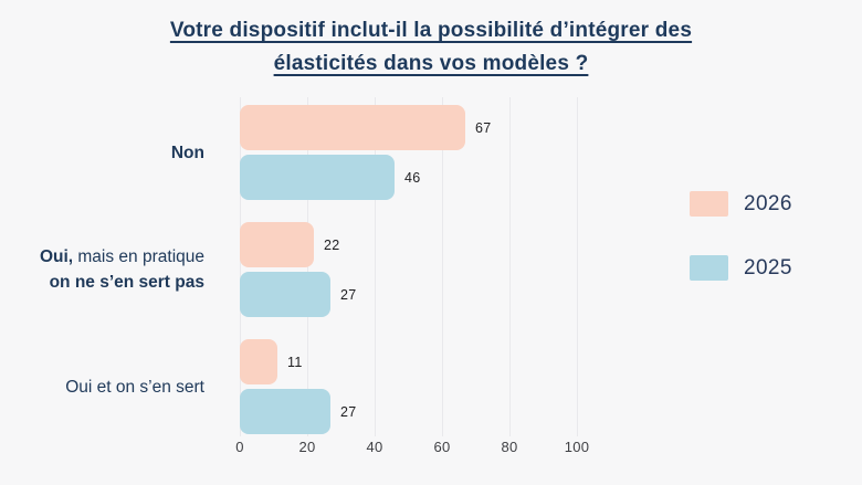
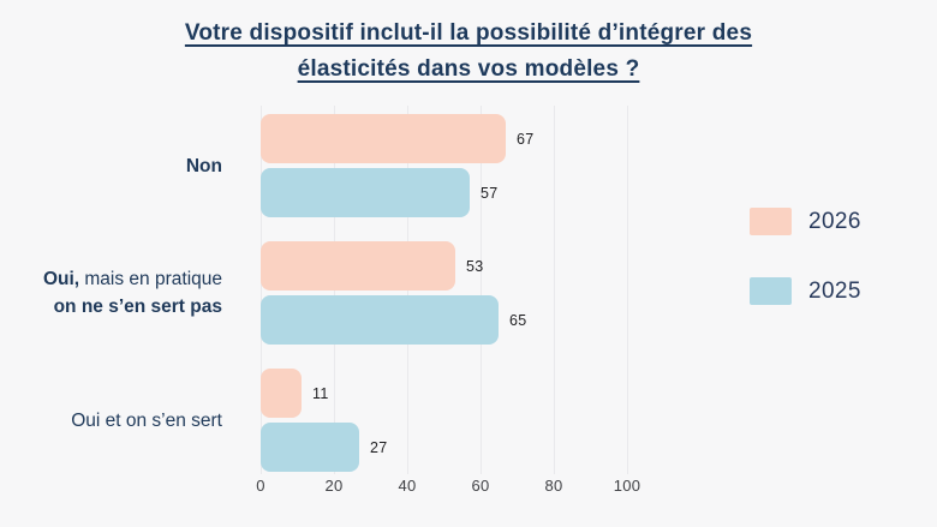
2025/Non: 46 -> 57
2026/Oui, mais en pratique on ne s’en sert pas: 22 -> 53
2025/Oui, mais en pratique on ne s’en sert pas: 27 -> 65
